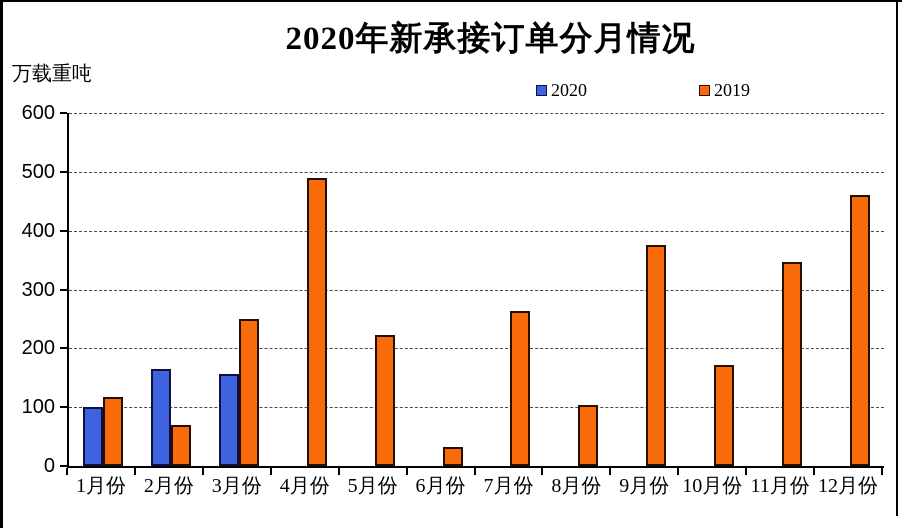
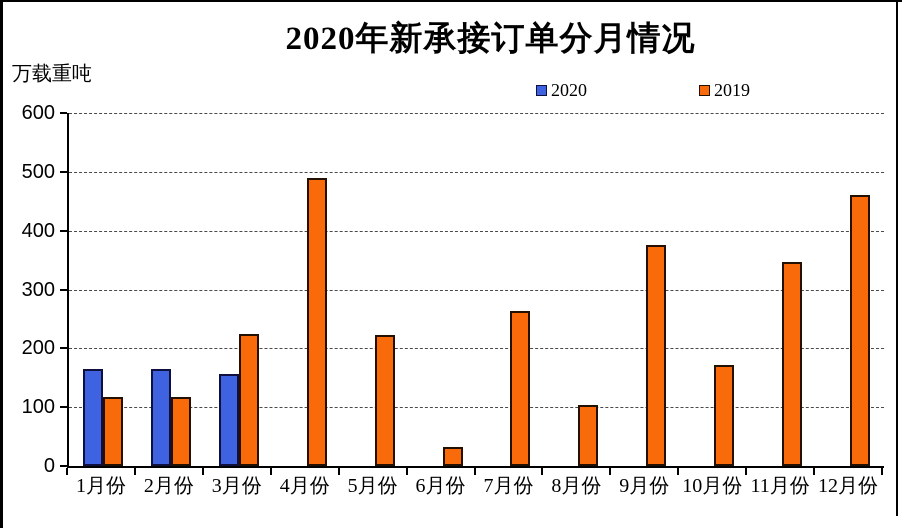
2020/1月份: 100 -> 160
2019/2月份: 70 -> 120
2019/3月份: 250 -> 220
